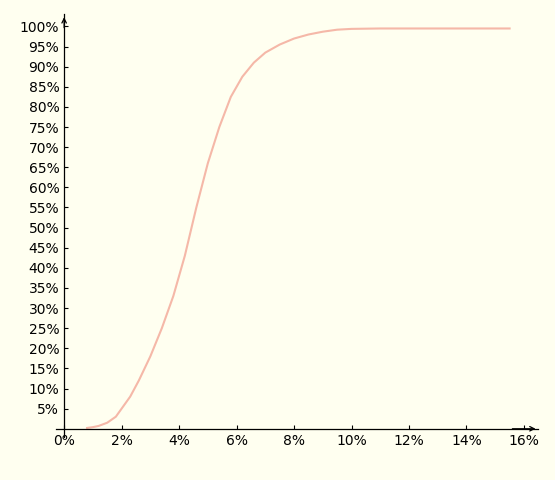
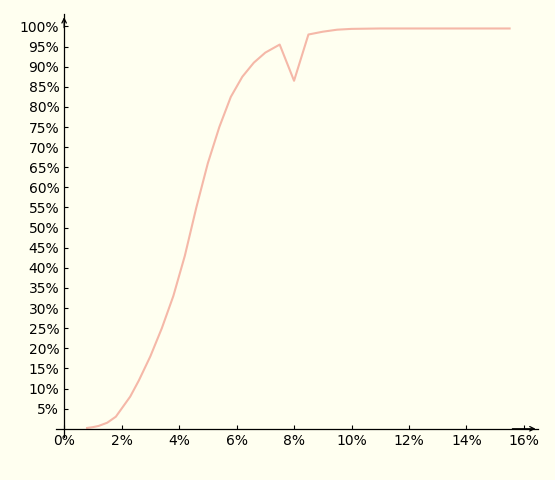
8%: 97.0% -> 86.5%
